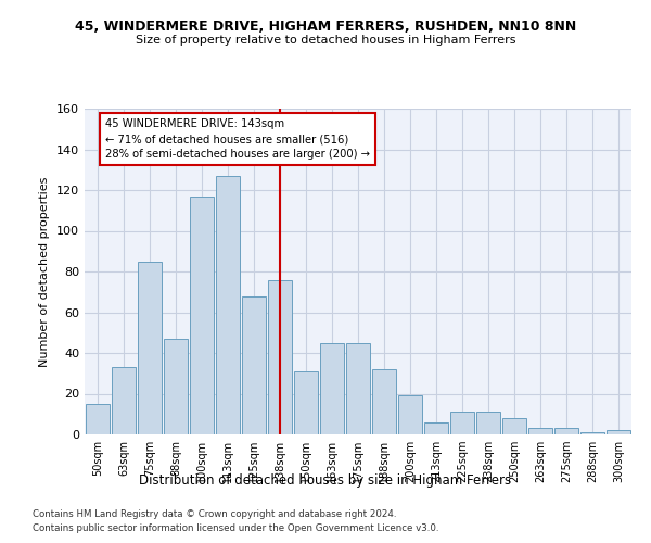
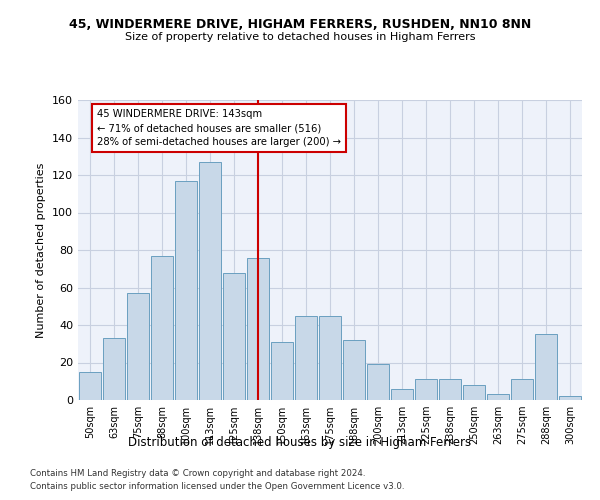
75sqm: 85 -> 57
88sqm: 47 -> 77
275sqm: 3 -> 11
288sqm: 1 -> 35
